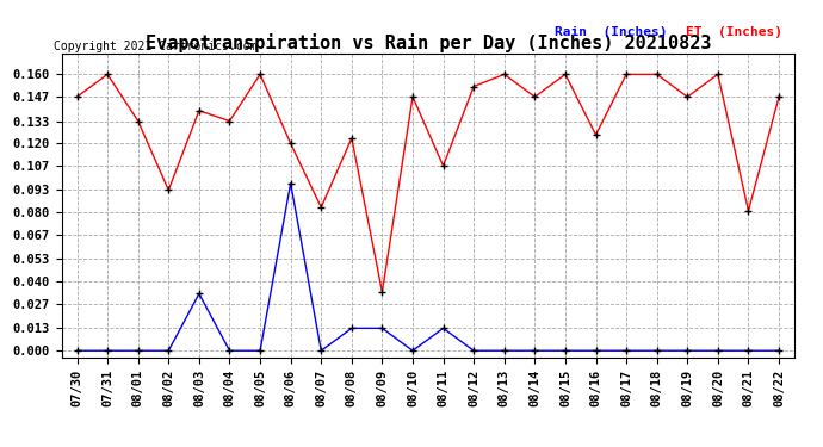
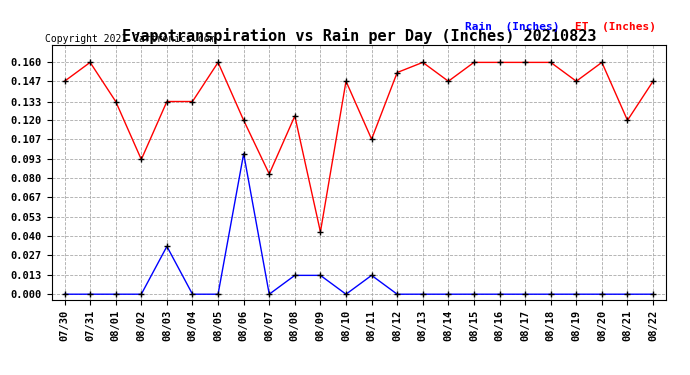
ET (Inches)/08/03: 0.139 -> 0.133
ET (Inches)/08/09: 0.034 -> 0.043
ET (Inches)/08/16: 0.125 -> 0.160
ET (Inches)/08/21: 0.081 -> 0.120
